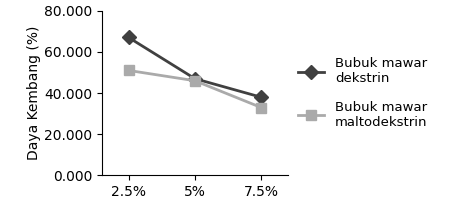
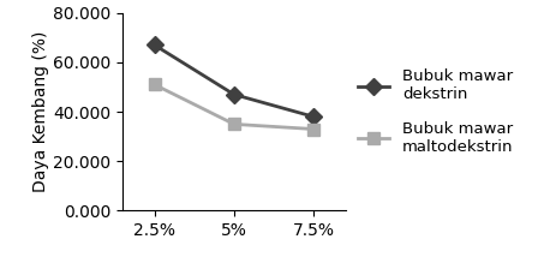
Bubuk mawar maltodekstrin/5%: 46 -> 35
